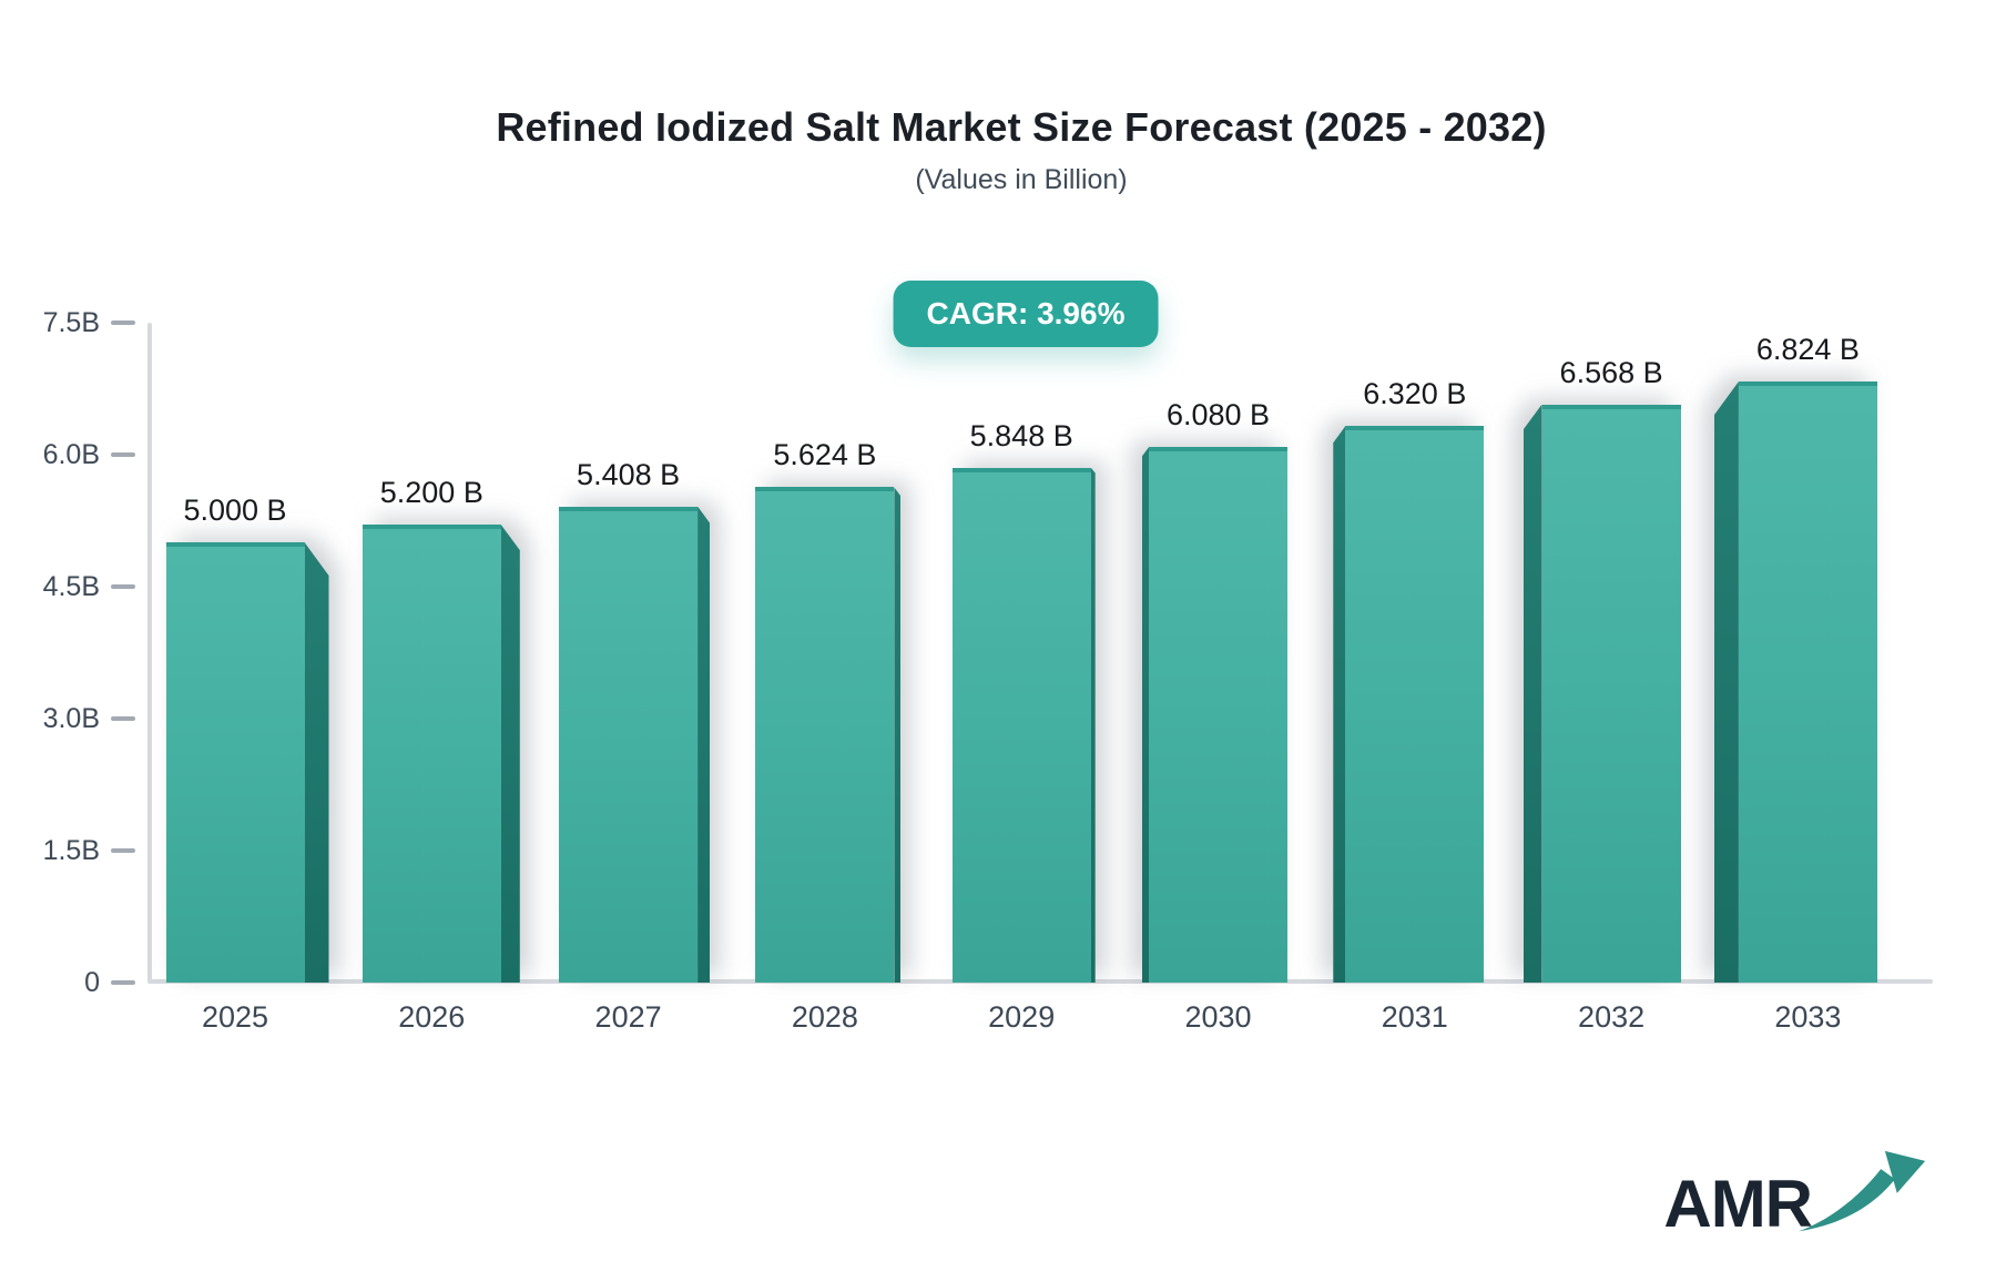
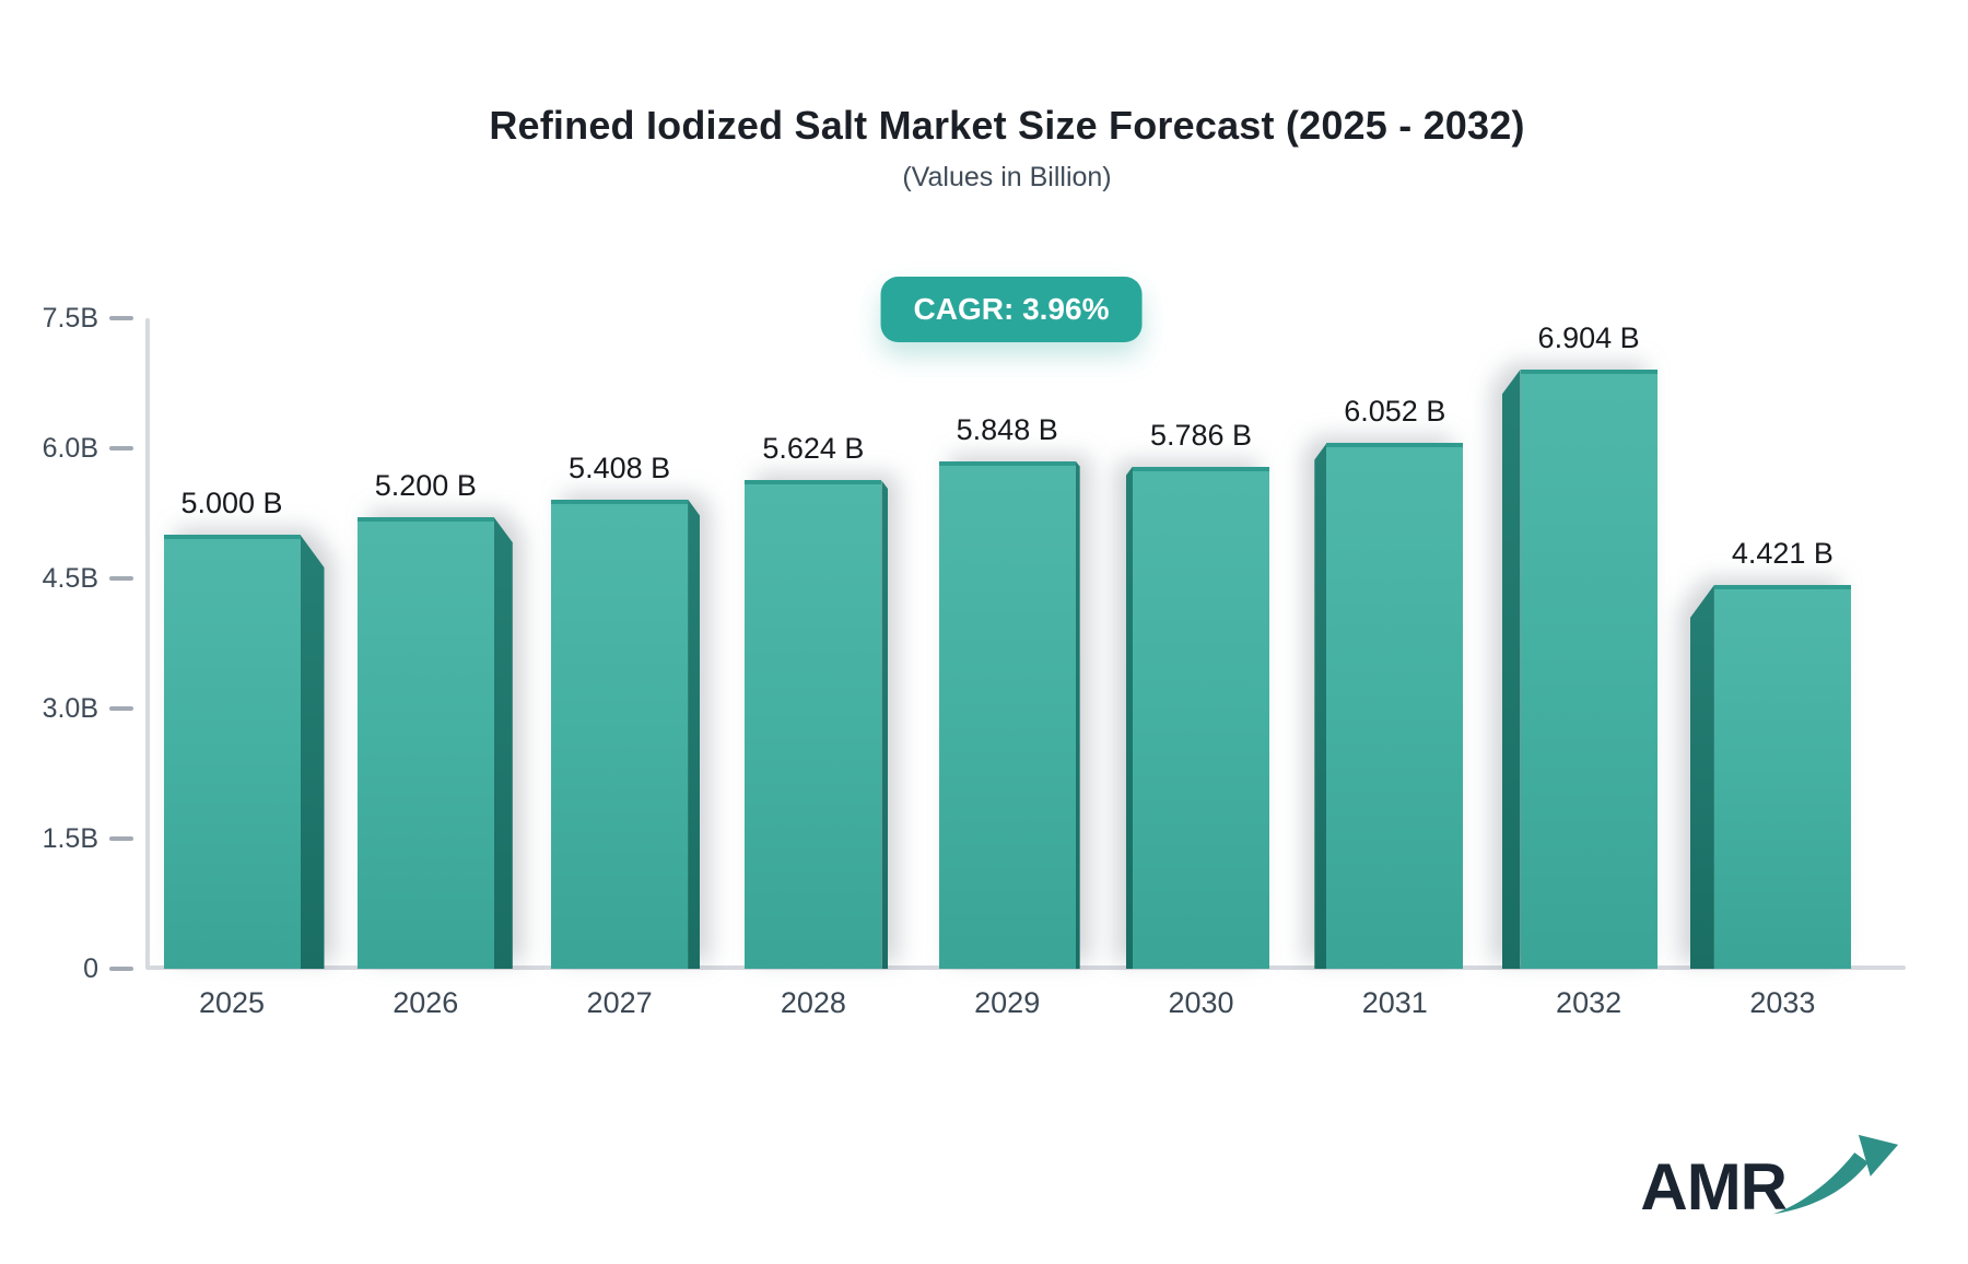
2030: 6.080 -> 5.786
2031: 6.320 -> 6.052
2032: 6.568 -> 6.904
2033: 6.824 -> 4.421
